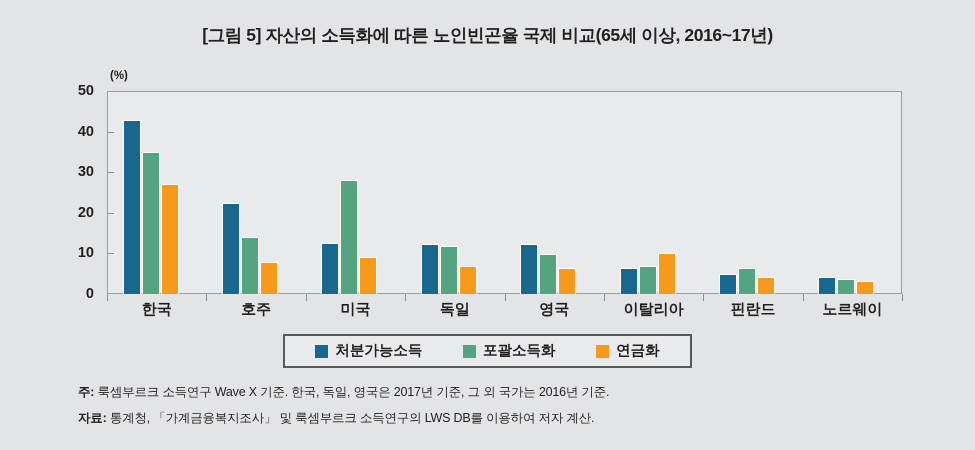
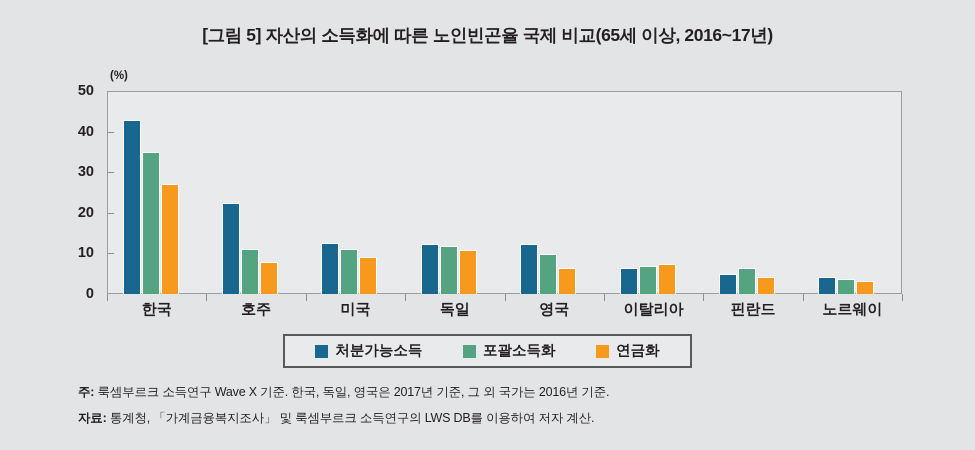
포괄소득화/호주: 14 -> 11
포괄소득화/미국: 28 -> 11
연금화/독일: 7 -> 11
연금화/이탈리아: 10 -> 7
